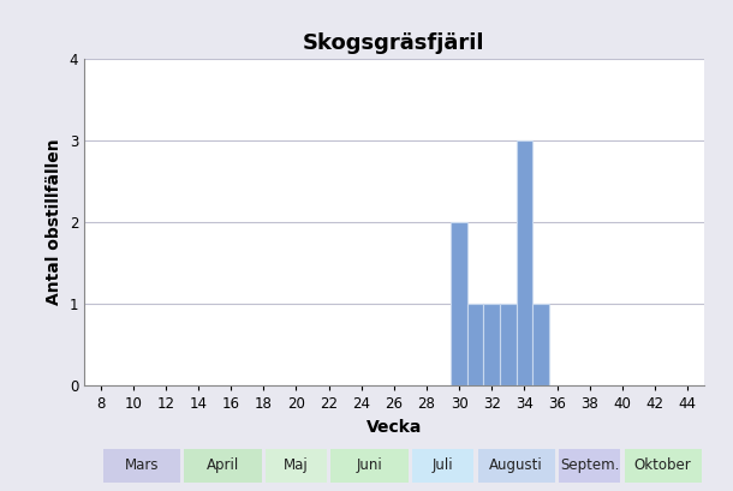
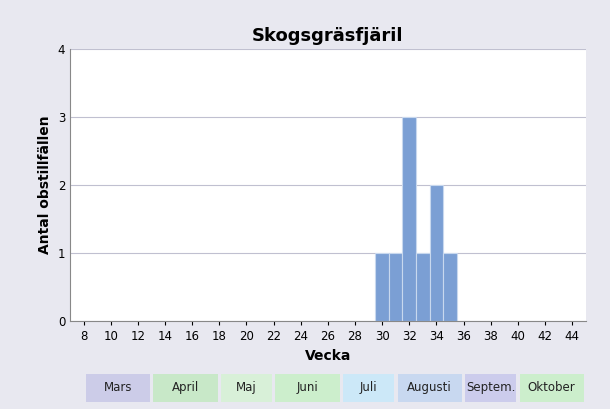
30: 2 -> 1
32: 1 -> 3
34: 3 -> 2
